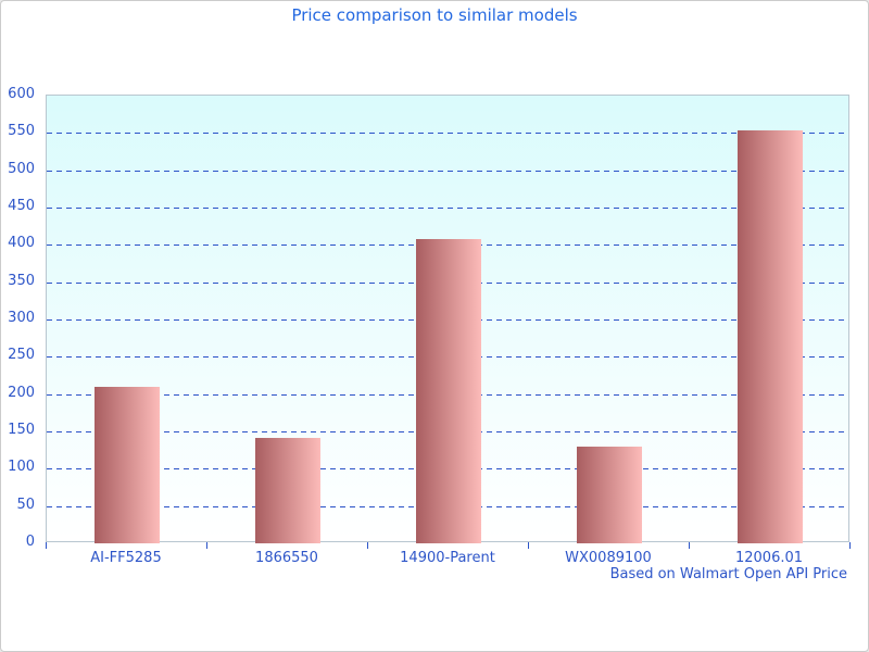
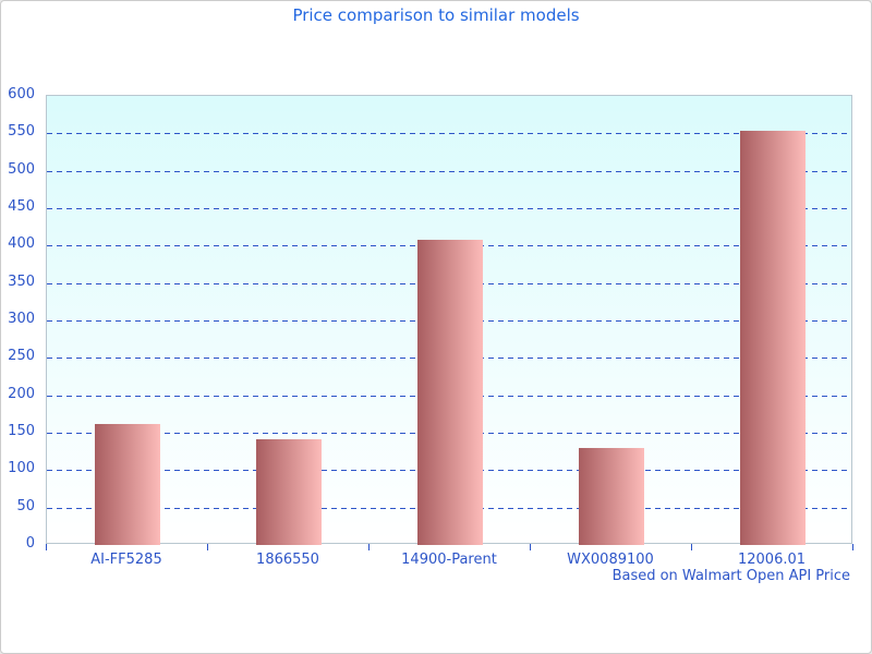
AI-FF5285: 210 -> 160
